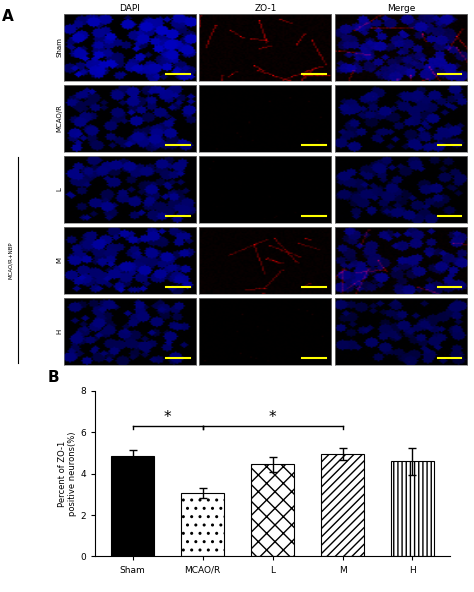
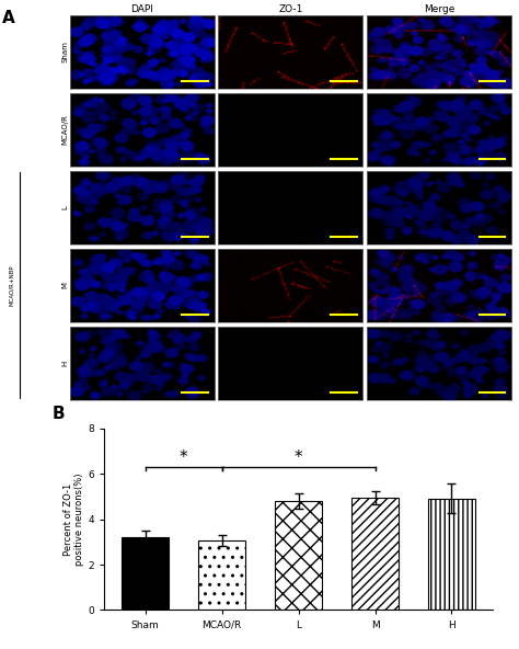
Sham: 4.85 -> 3.20
L: 4.45 -> 4.80
H: 4.60 -> 4.90
